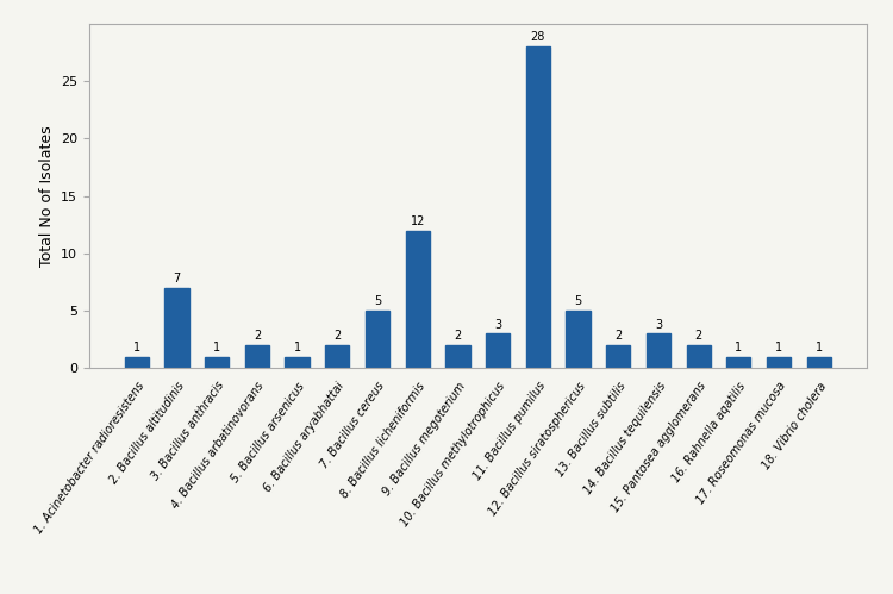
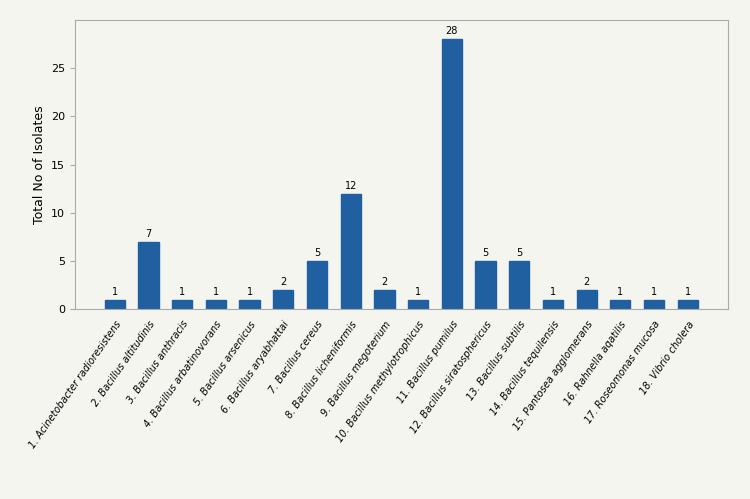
4. Bacillus arbatinovorans: 2 -> 1
10. Bacillus methylotrophicus: 3 -> 1
13. Bacillus subtilis: 2 -> 5
14. Bacillus tequilensis: 3 -> 1
